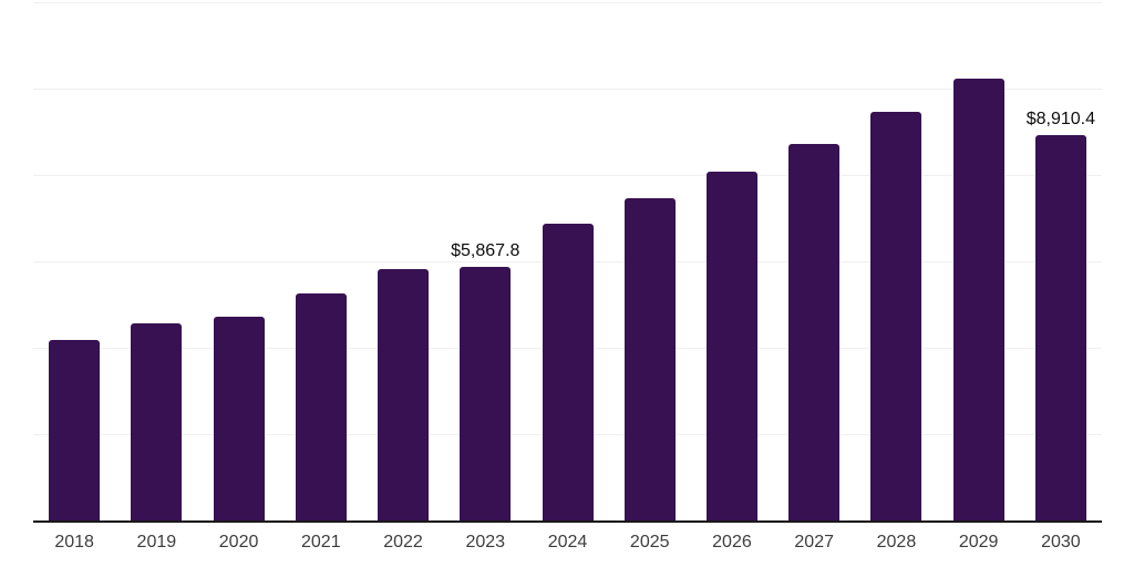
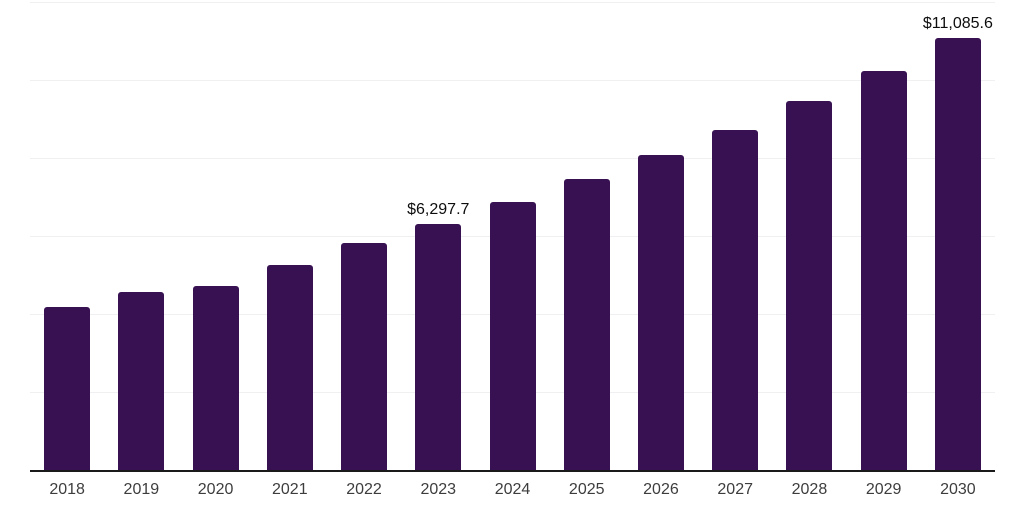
2023: $5,867.8 -> $6,297.7
2030: $8,910.4 -> $11,085.6
